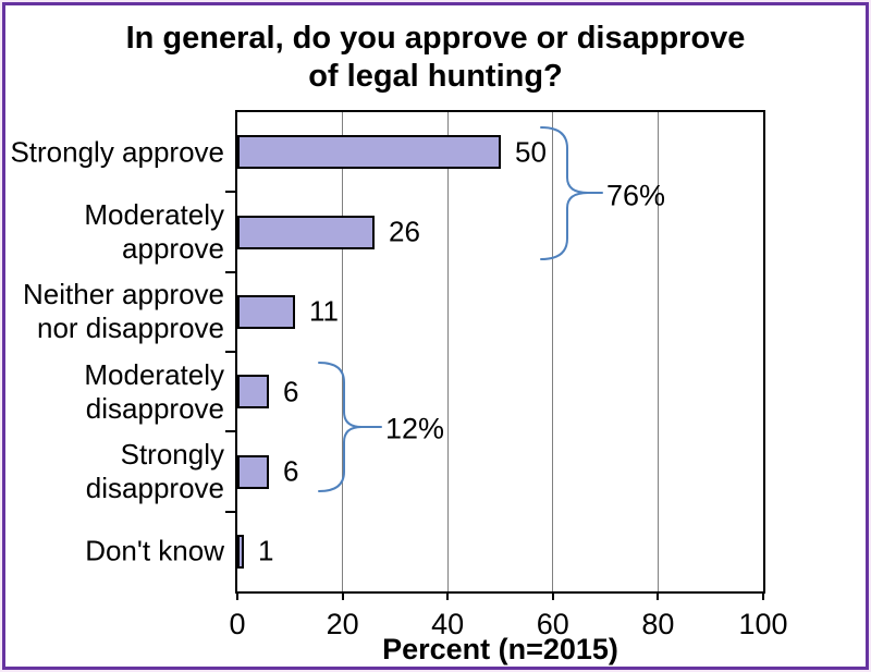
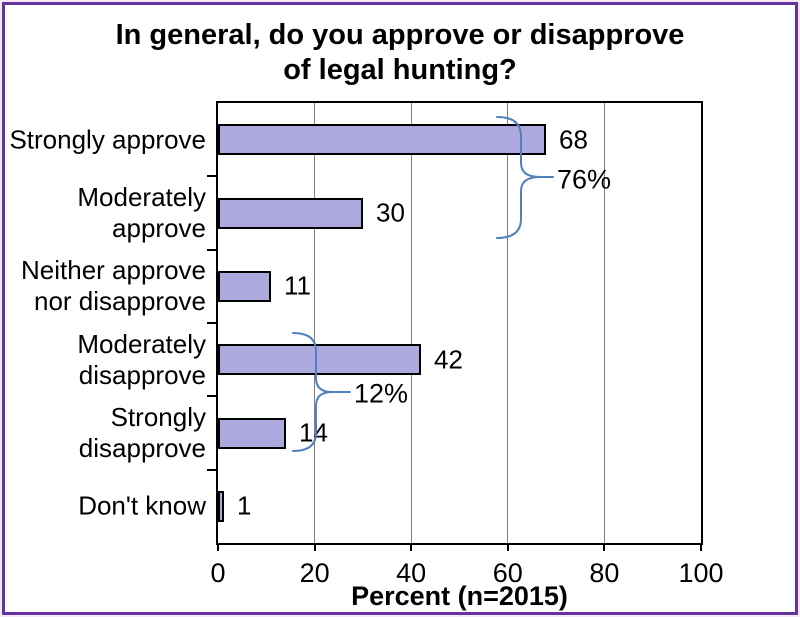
Strongly approve: 50 -> 68
Moderately approve: 26 -> 30
Moderately disapprove: 6 -> 42
Strongly disapprove: 6 -> 14
